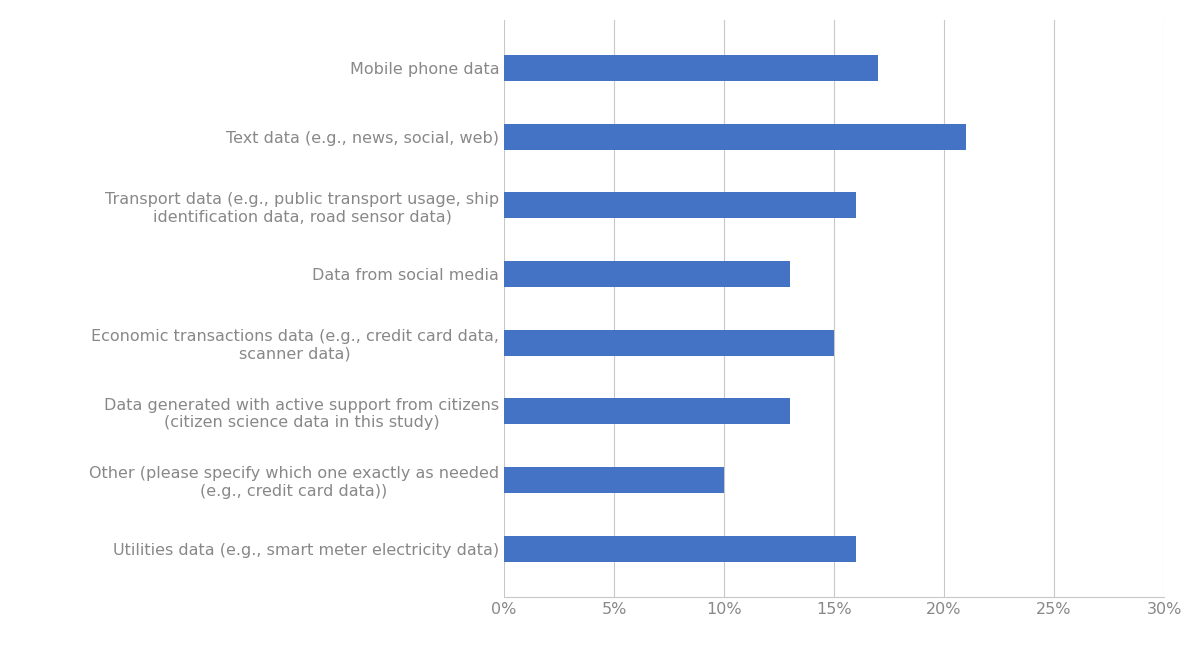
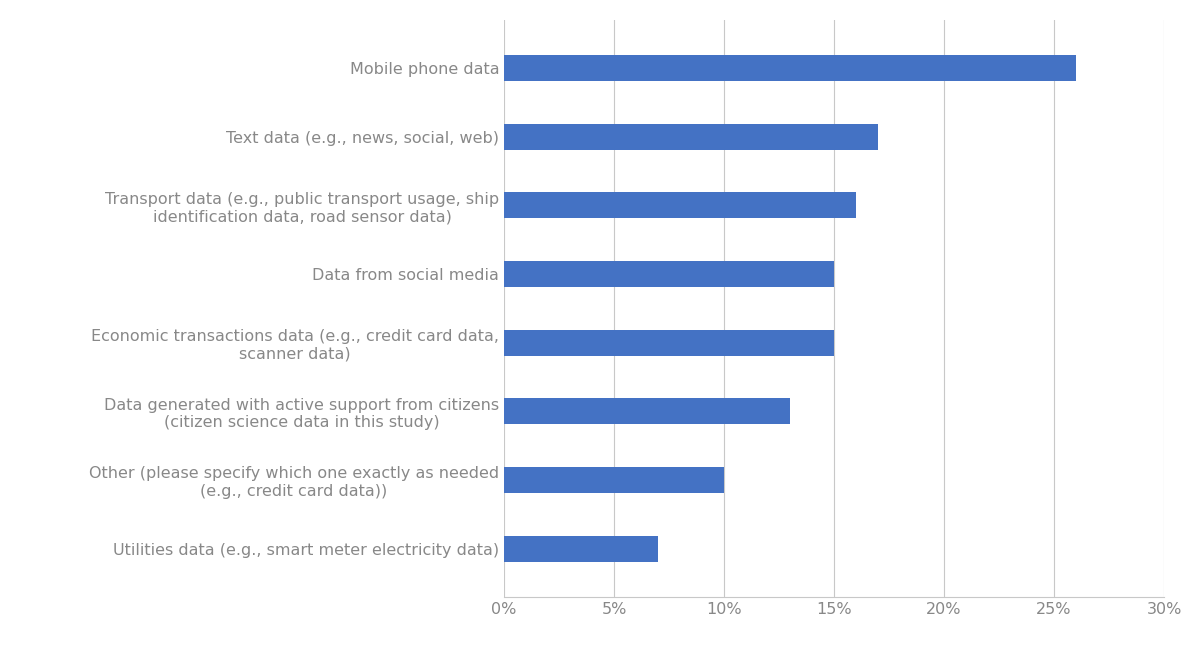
Mobile phone data: 17% -> 26%
Text data (e.g., news, social, web): 21% -> 17%
Data from social media: 13% -> 15%
Utilities data (e.g., smart meter electricity data): 16% -> 7%
